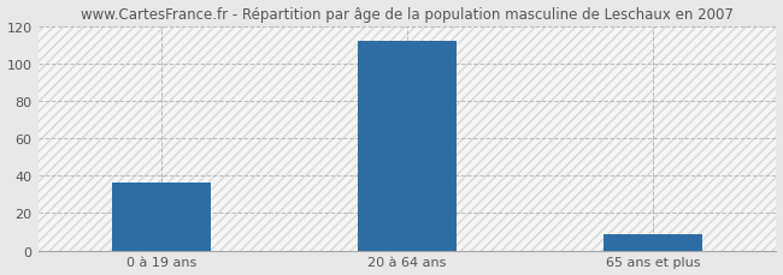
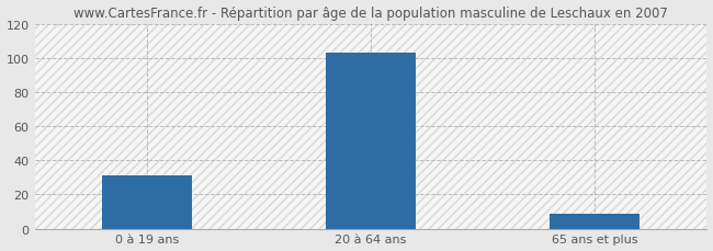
0 à 19 ans: 36 -> 31
20 à 64 ans: 112 -> 103
